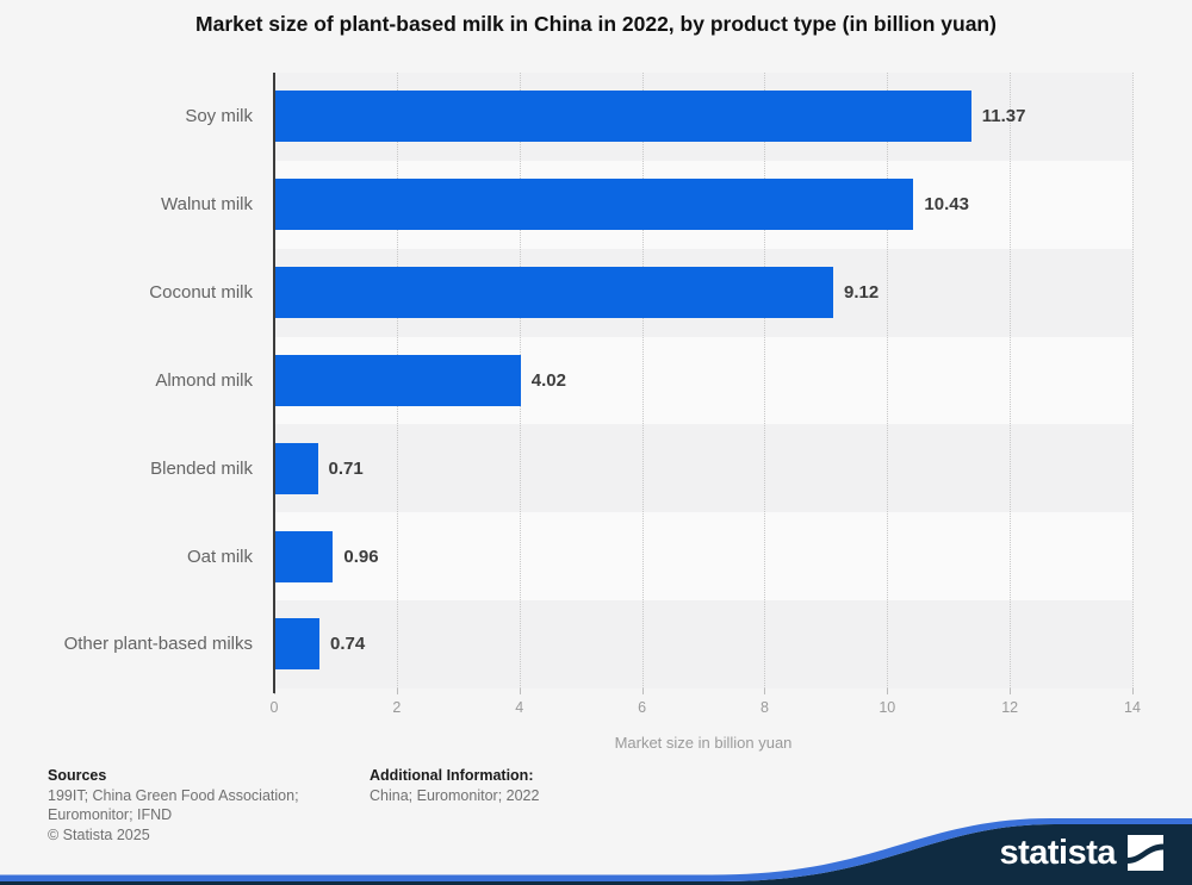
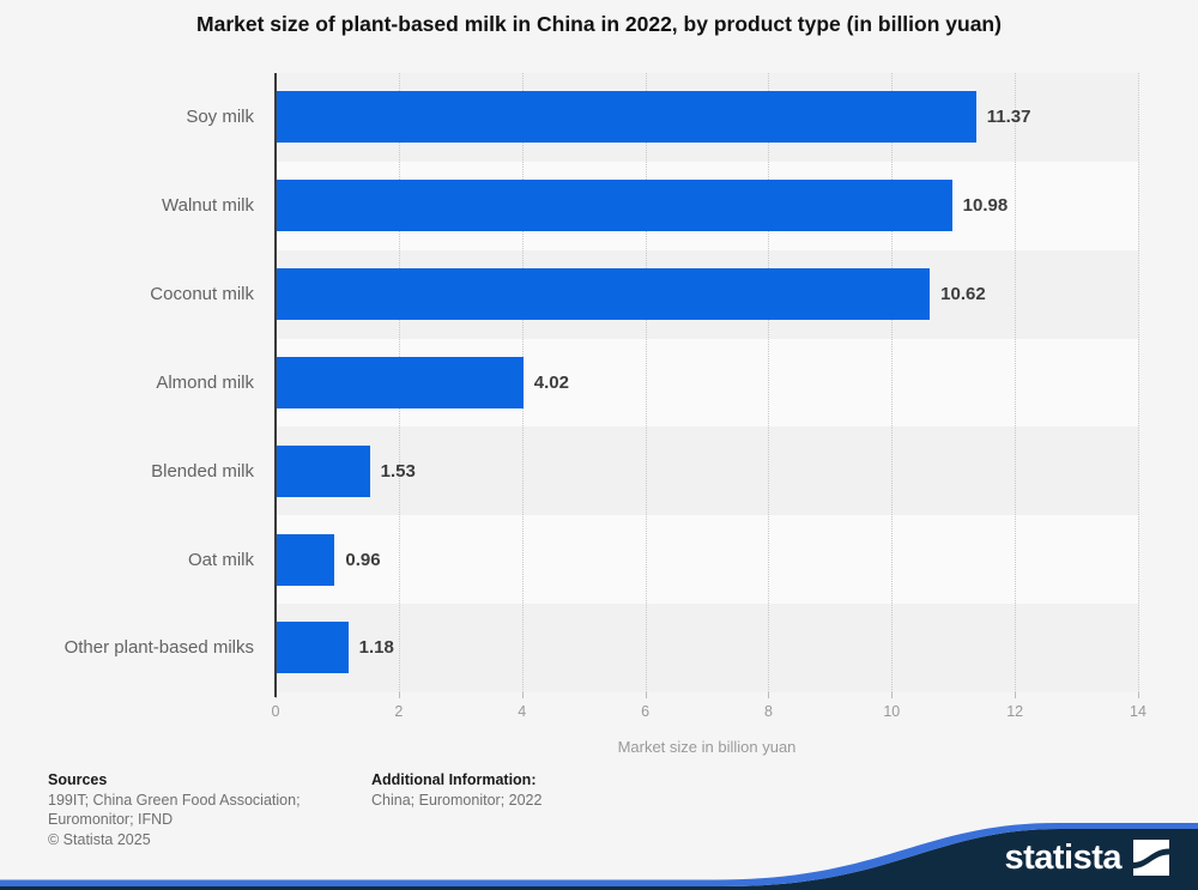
Walnut milk: 10.43 -> 10.98
Coconut milk: 9.12 -> 10.62
Blended milk: 0.71 -> 1.53
Other plant-based milks: 0.74 -> 1.18
